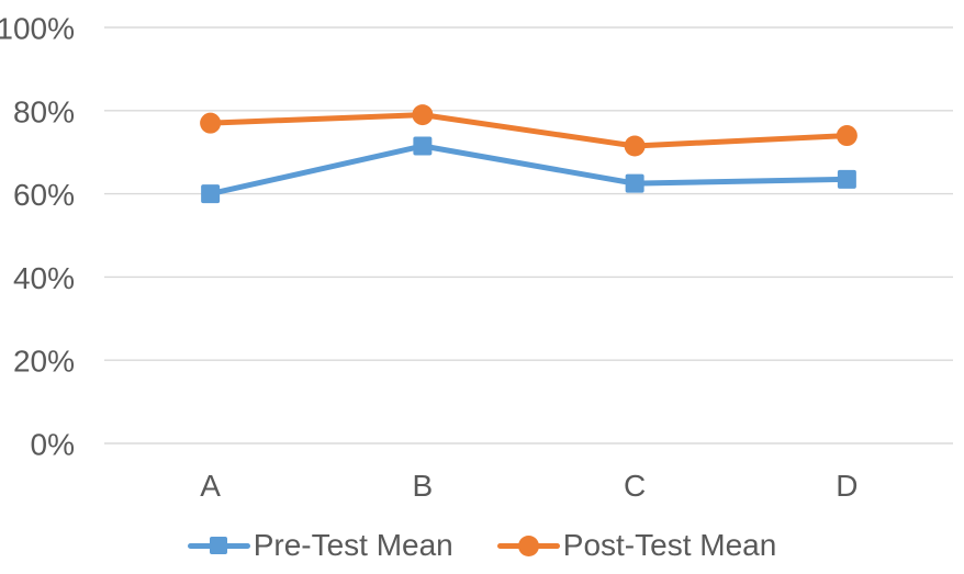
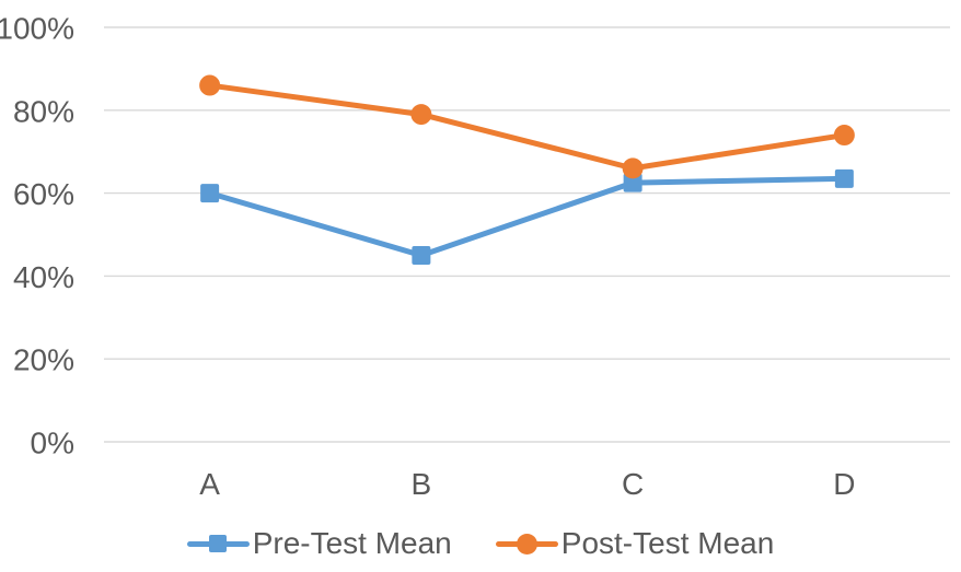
Post-Test Mean/A: 77% -> 86%
Pre-Test Mean/B: 72% -> 45%
Post-Test Mean/C: 72% -> 66%
